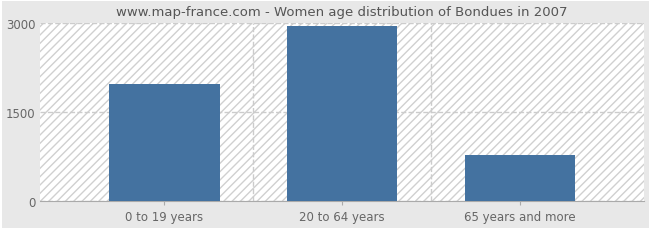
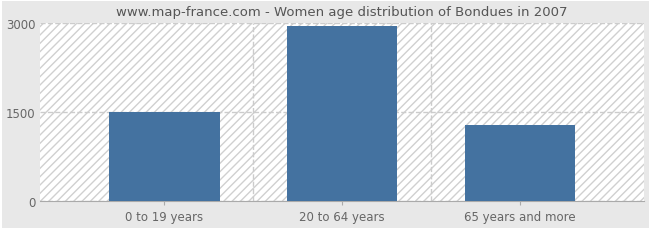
0 to 19 years: 1980 -> 1500
65 years and more: 780 -> 1280
